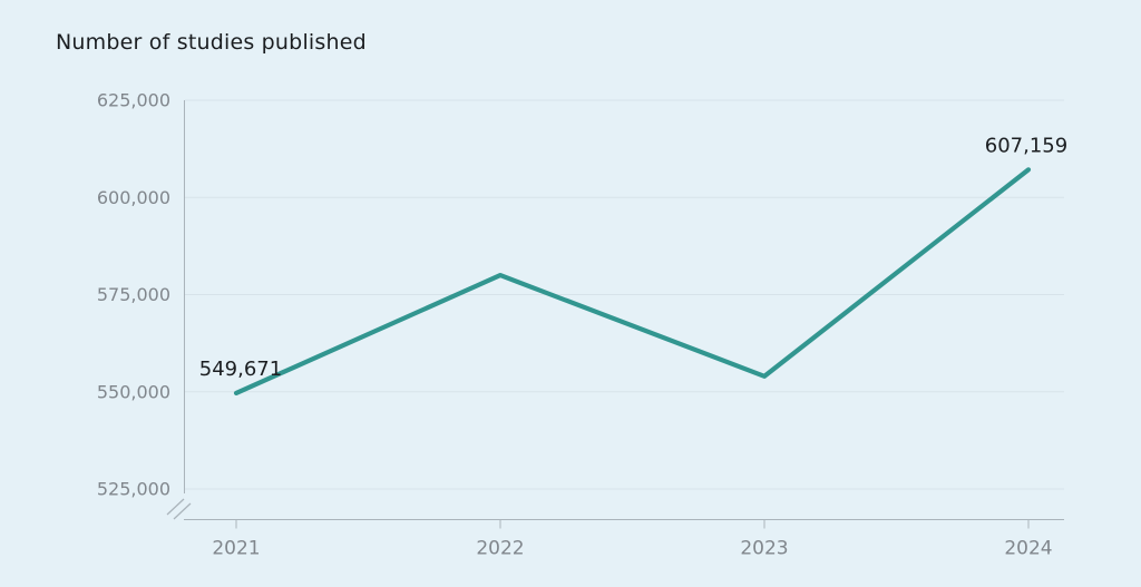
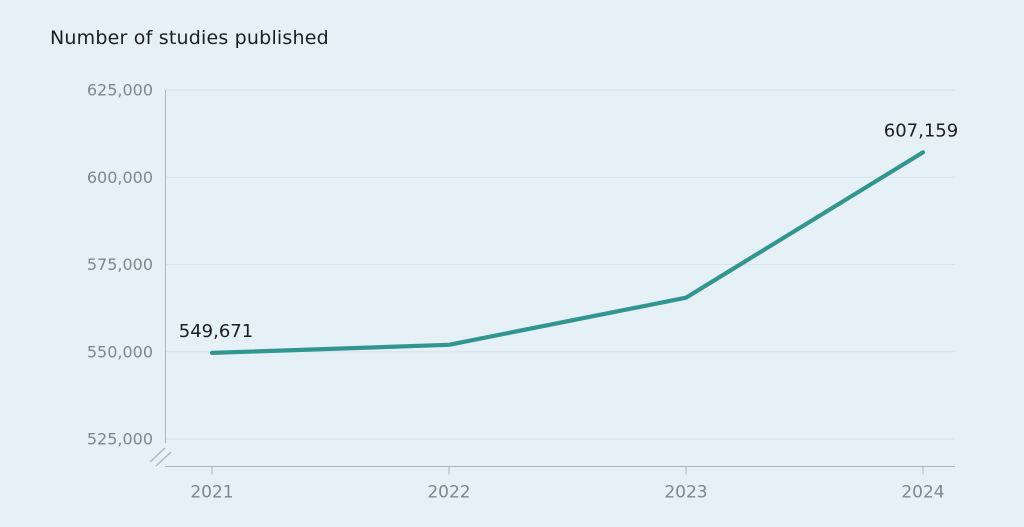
2022: 580000 -> 552000
2023: 554000 -> 566000
